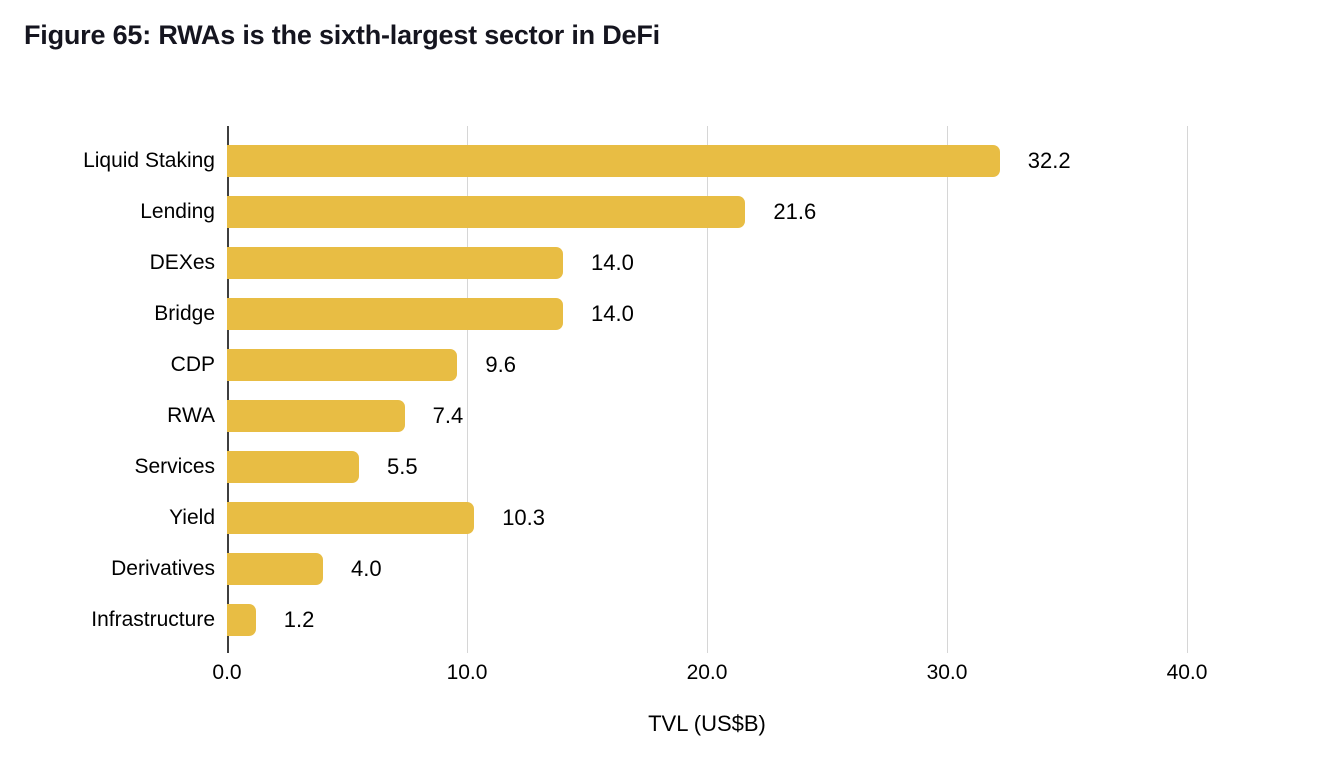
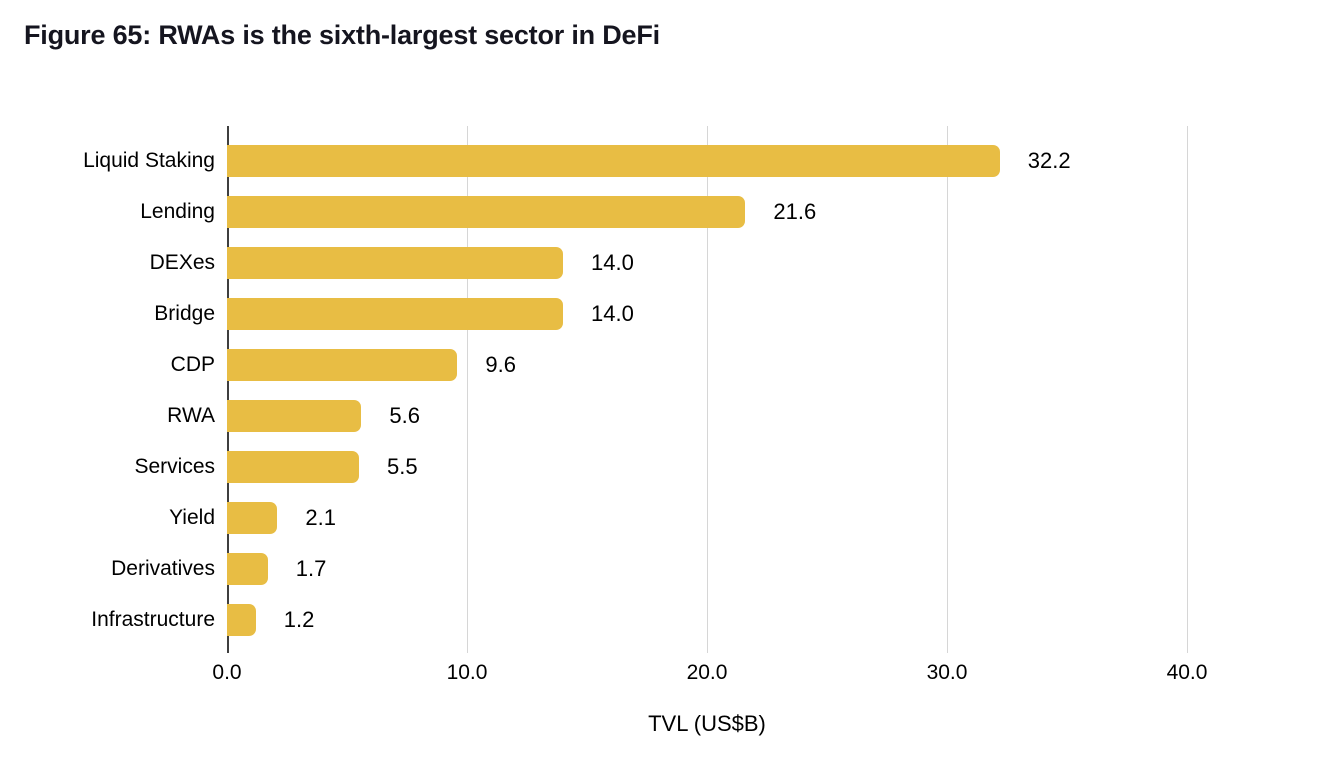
RWA: 7.4 -> 5.6
Yield: 10.3 -> 2.1
Derivatives: 4.0 -> 1.7
